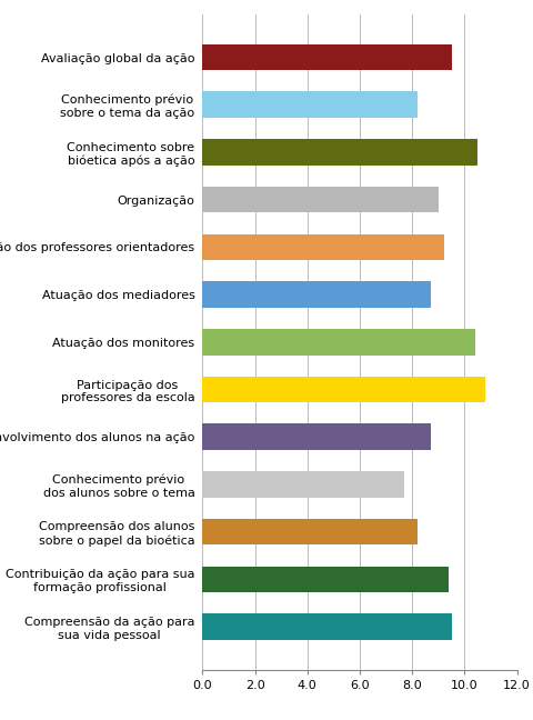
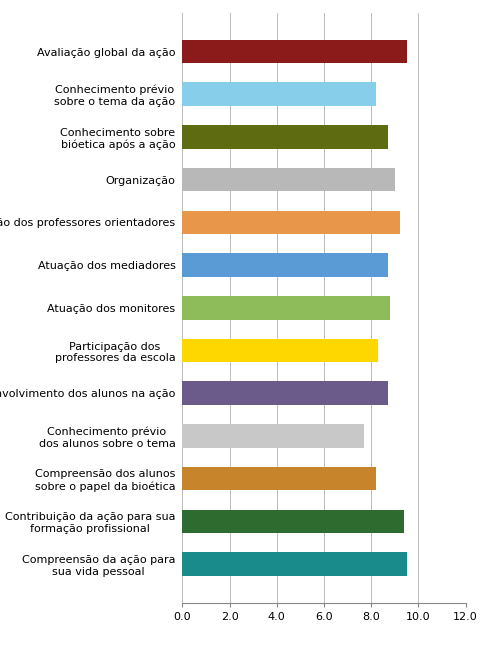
Conhecimento sobre bióetica após a ação: 10.5 -> 8.7
Atuação dos monitores: 10.4 -> 8.8
Participação dos professores da escola: 10.8 -> 8.3
